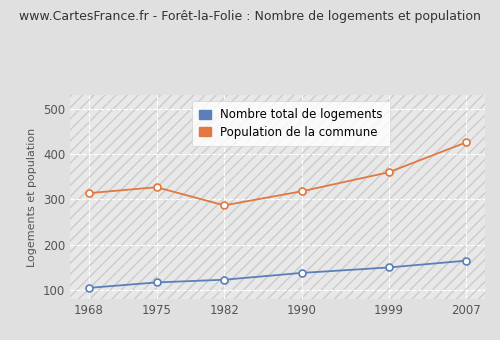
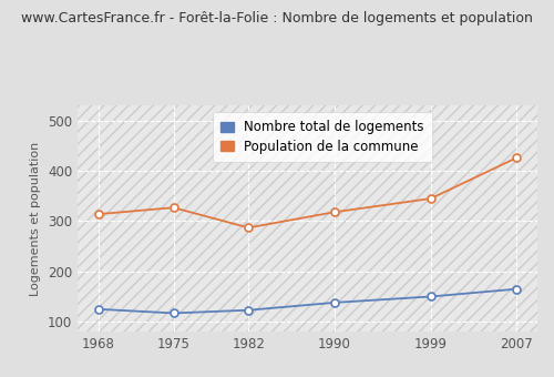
Nombre total de logements/1968: 105 -> 125
Population de la commune/1999: 360 -> 345
